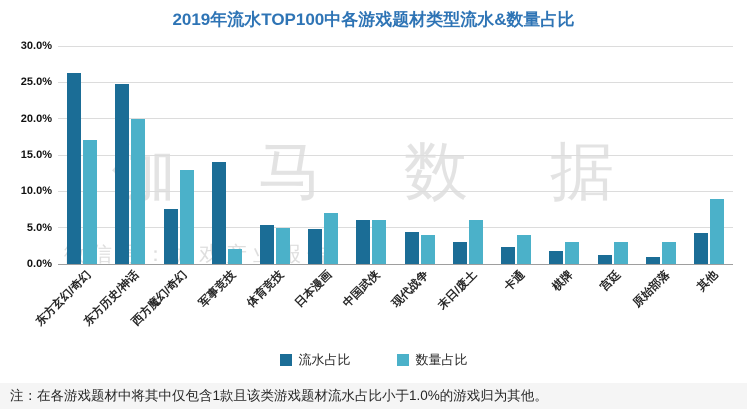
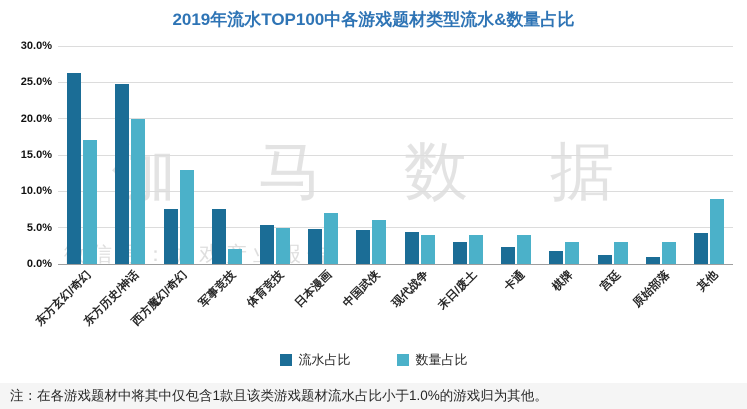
流水占比/军事竞技: 14% -> 8%
流水占比/中国武侠: 6% -> 5%
数量占比/末日/废土: 6% -> 4%
